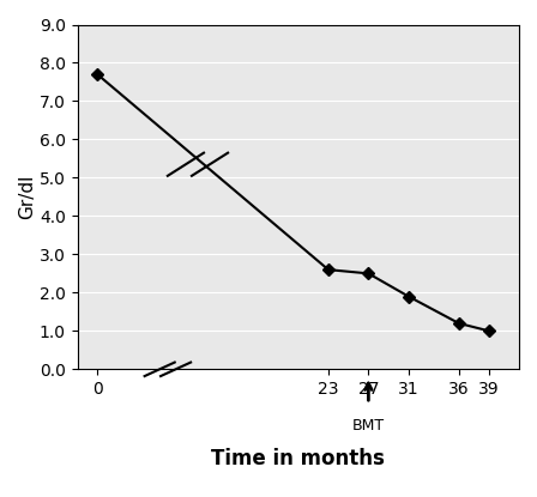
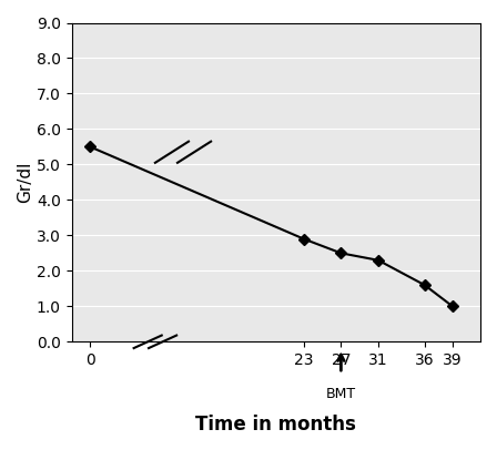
0: 7.7 -> 5.5
23: 2.6 -> 2.9
31: 1.9 -> 2.3
36: 1.2 -> 1.6
